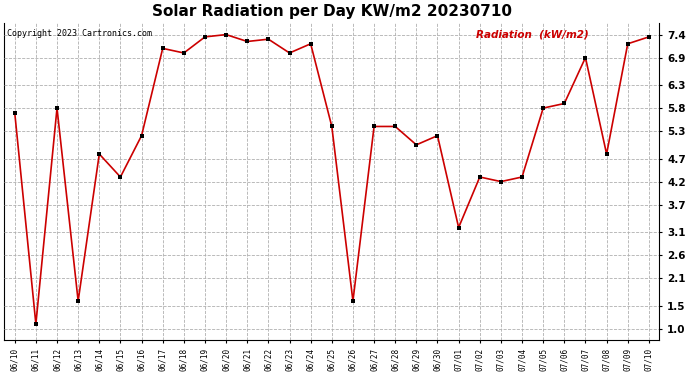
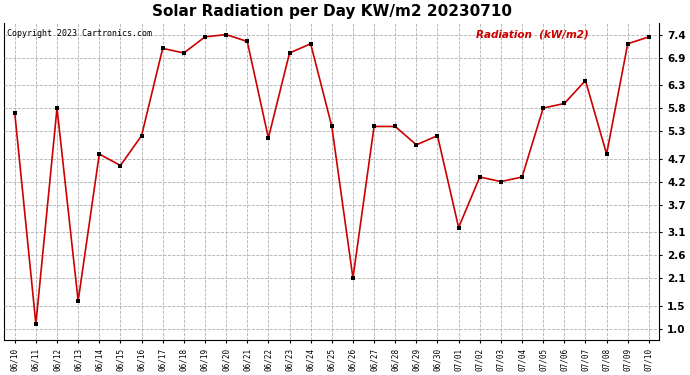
06/15: 4.30 -> 4.55
06/22: 7.30 -> 5.15
06/26: 1.60 -> 2.10
07/07: 6.90 -> 6.40
